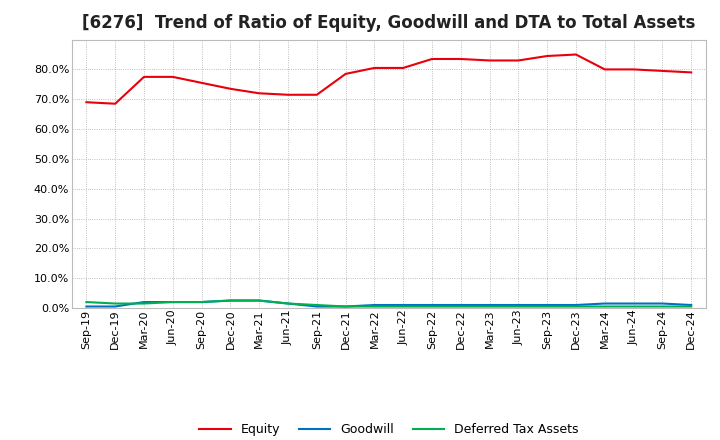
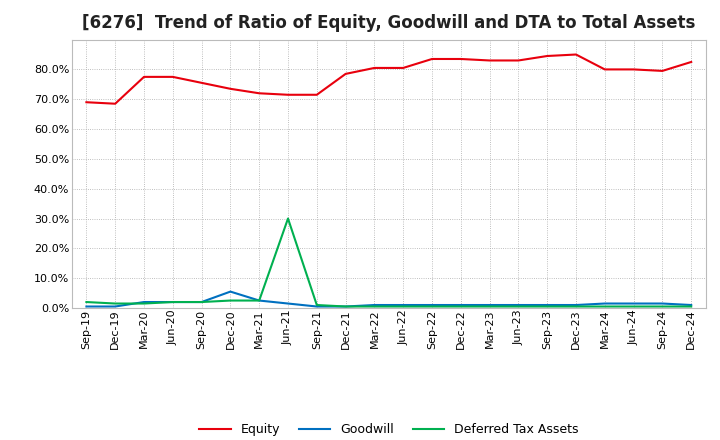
Goodwill/Dec-20: 2.5% -> 5.5%
Deferred Tax Assets/Jun-21: 1.5% -> 30.0%
Equity/Dec-24: 79.0% -> 82.5%
